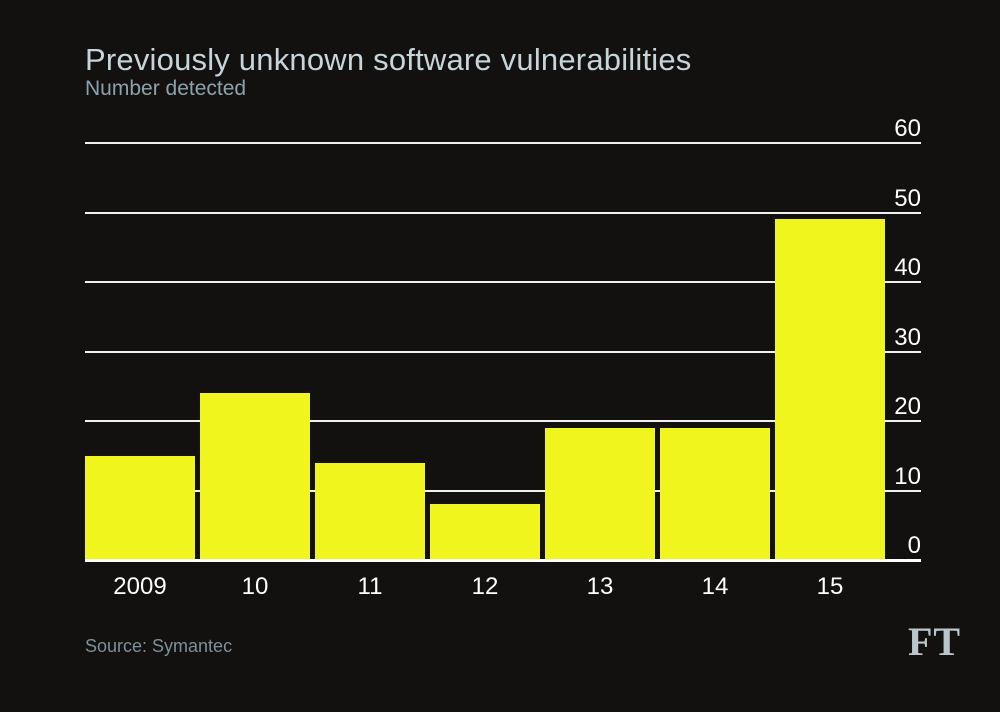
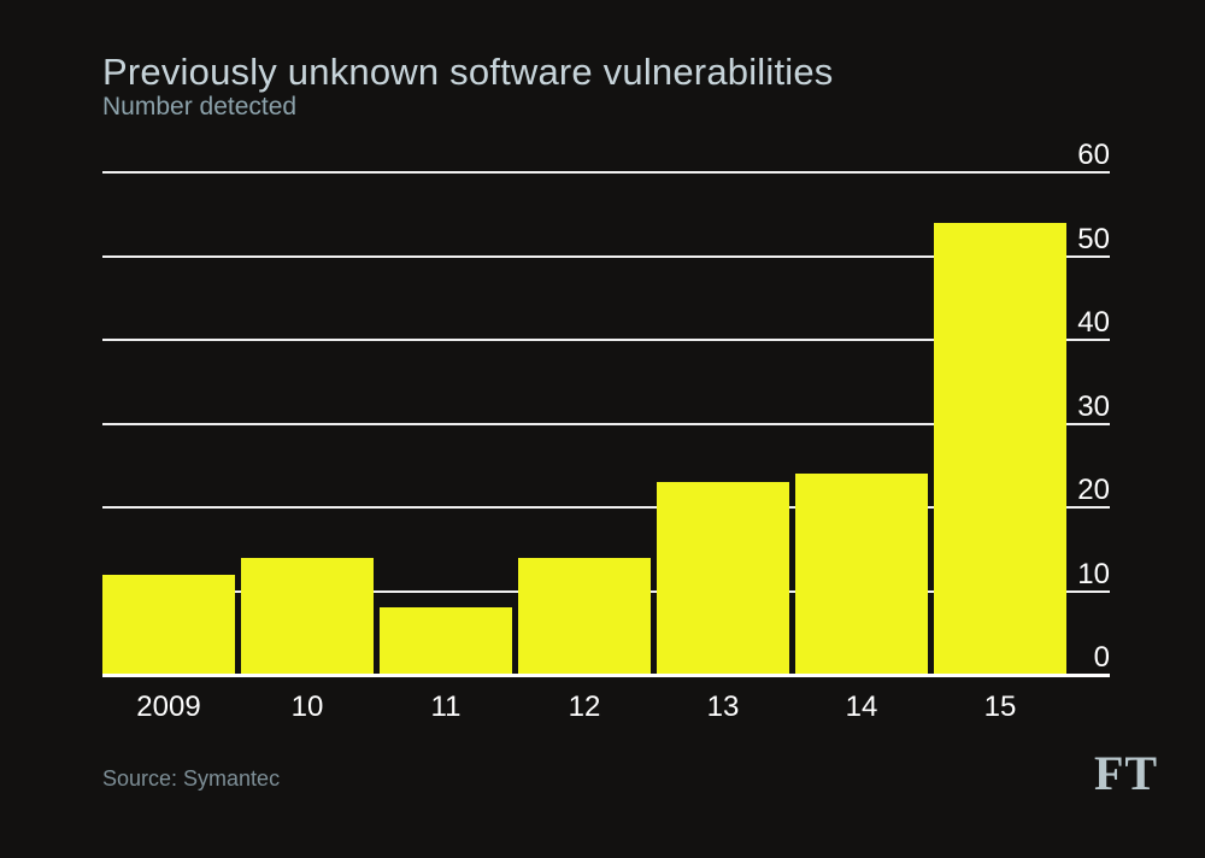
2009: 15 -> 12
10: 24 -> 14
11: 14 -> 8
12: 8 -> 14
13: 19 -> 23
14: 19 -> 24
15: 49 -> 54
